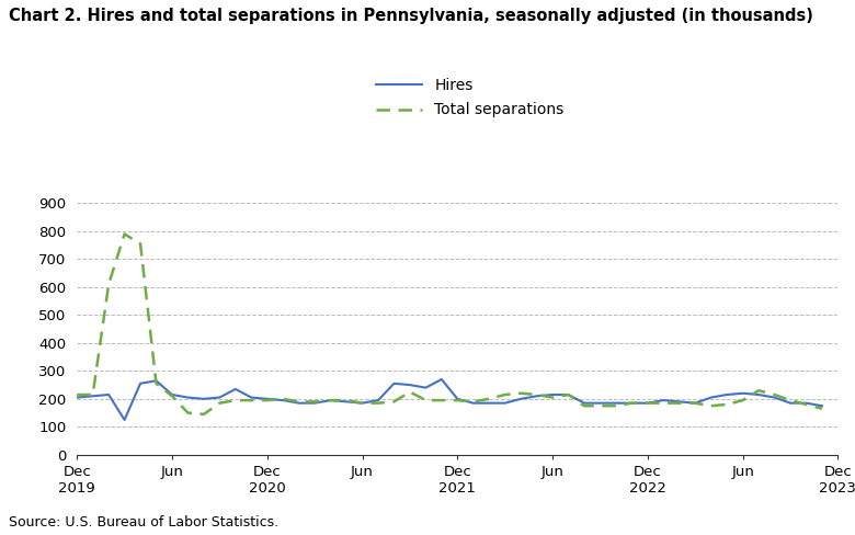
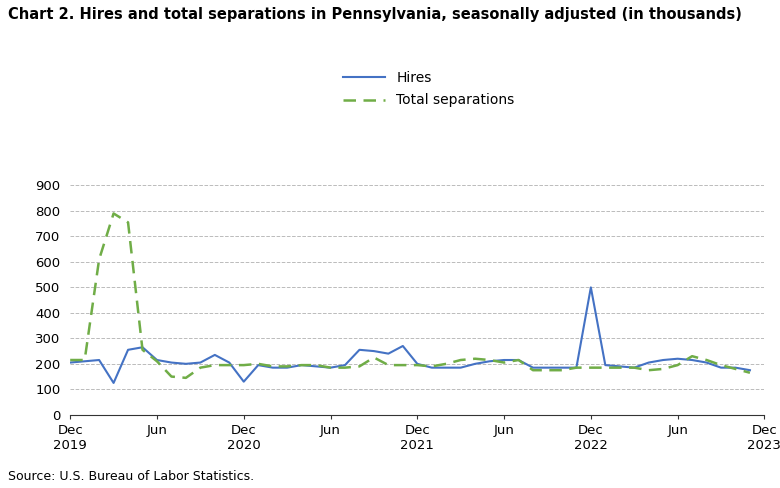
Hires/Dec 2020: 200 -> 130
Hires/Dec 2022: 185 -> 500
